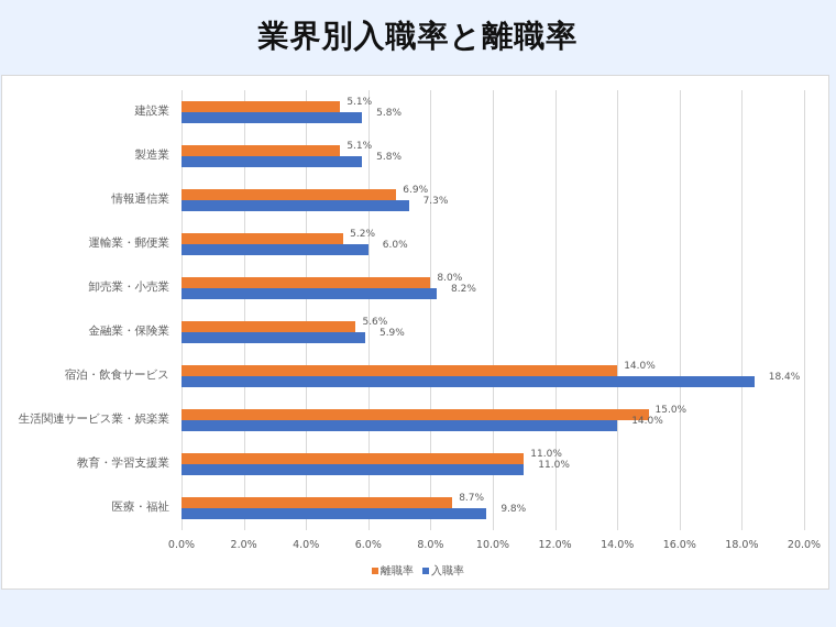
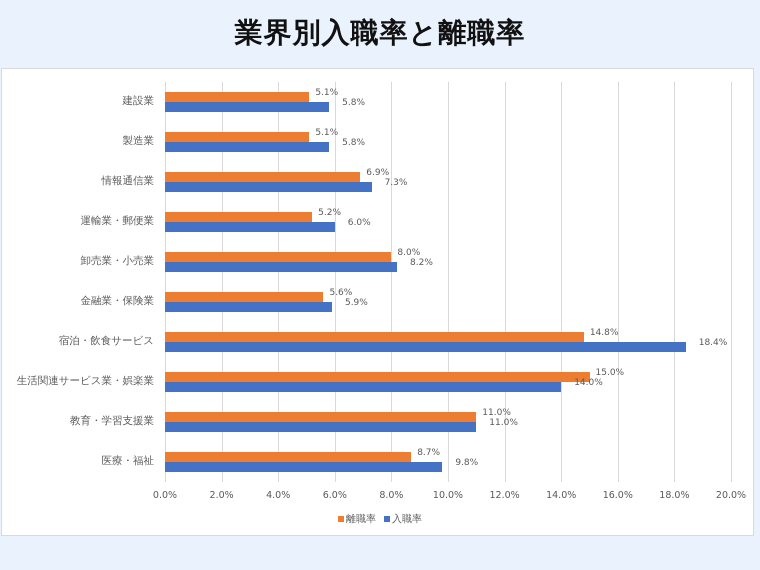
離職率/宿泊・飲食サービス: 14.0% -> 14.8%
